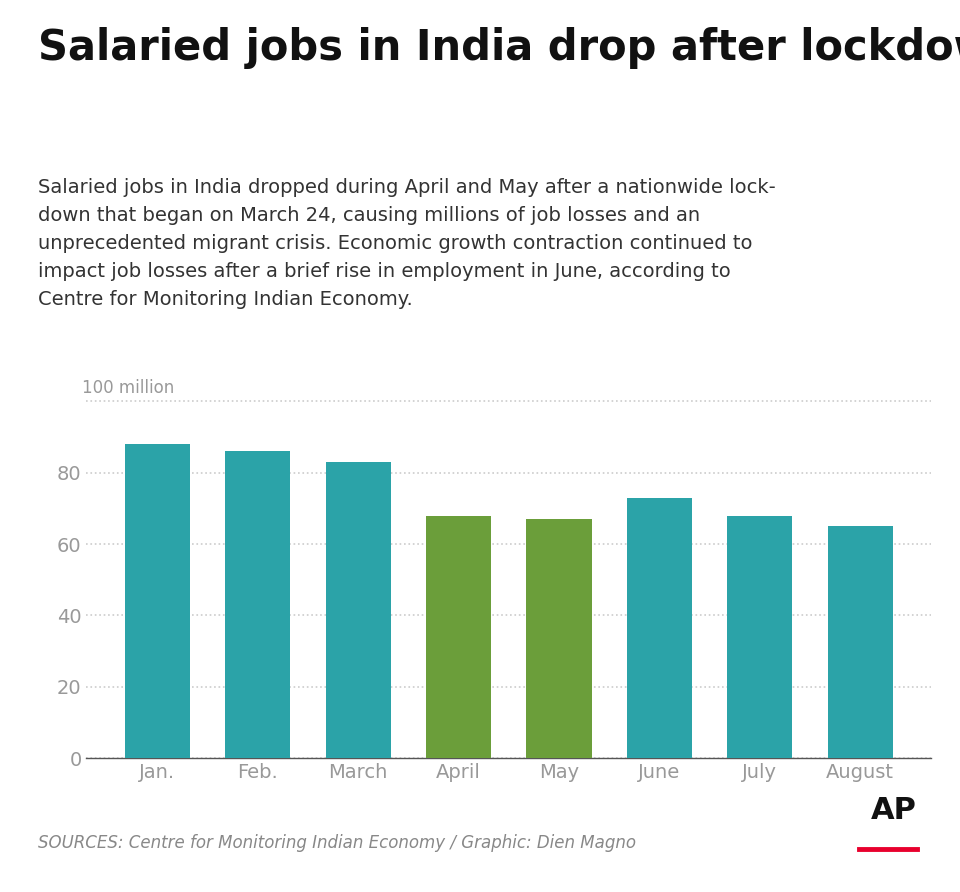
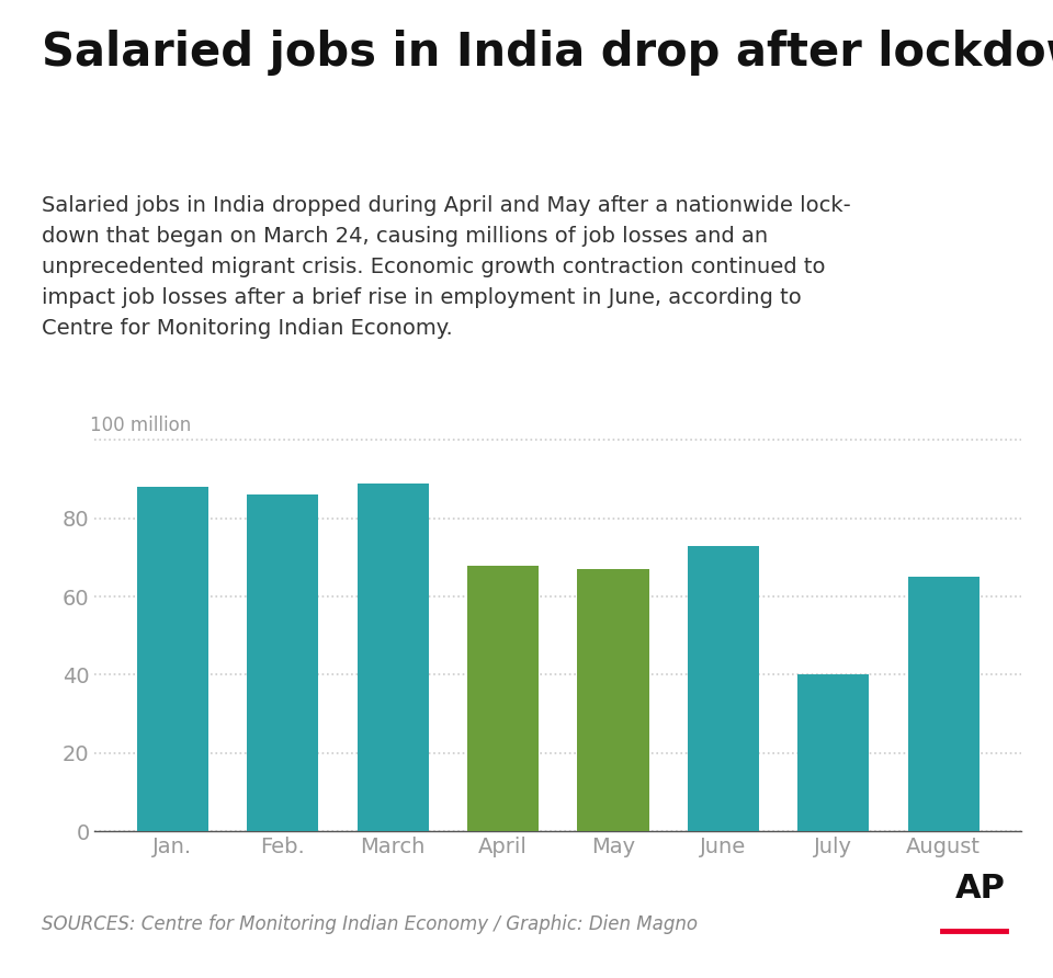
March: 83 -> 89
July: 68 -> 40
